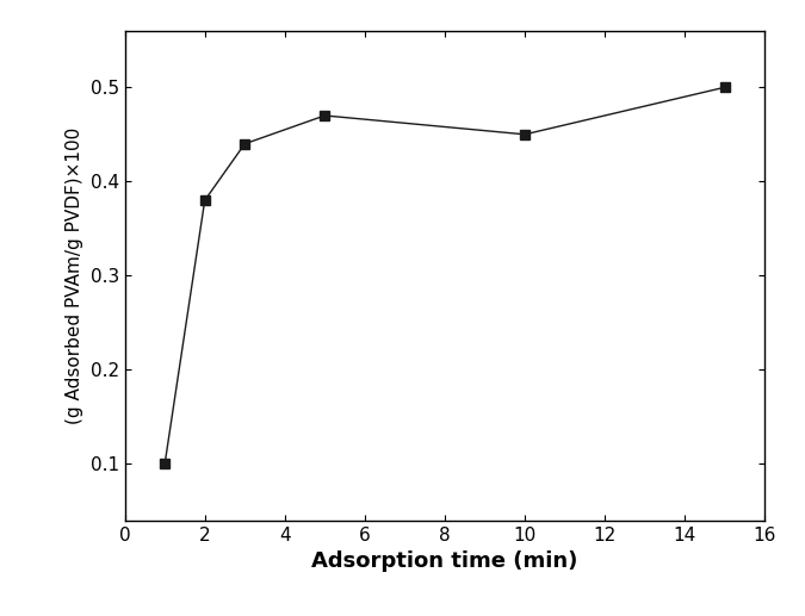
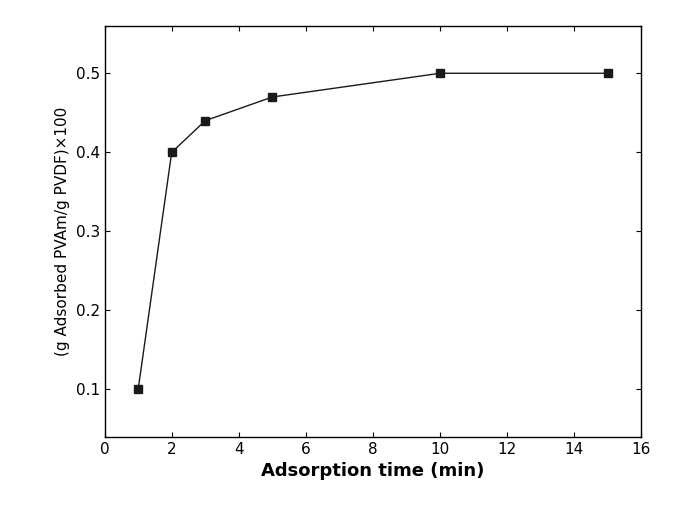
2: 0.38 -> 0.40
10: 0.45 -> 0.50
